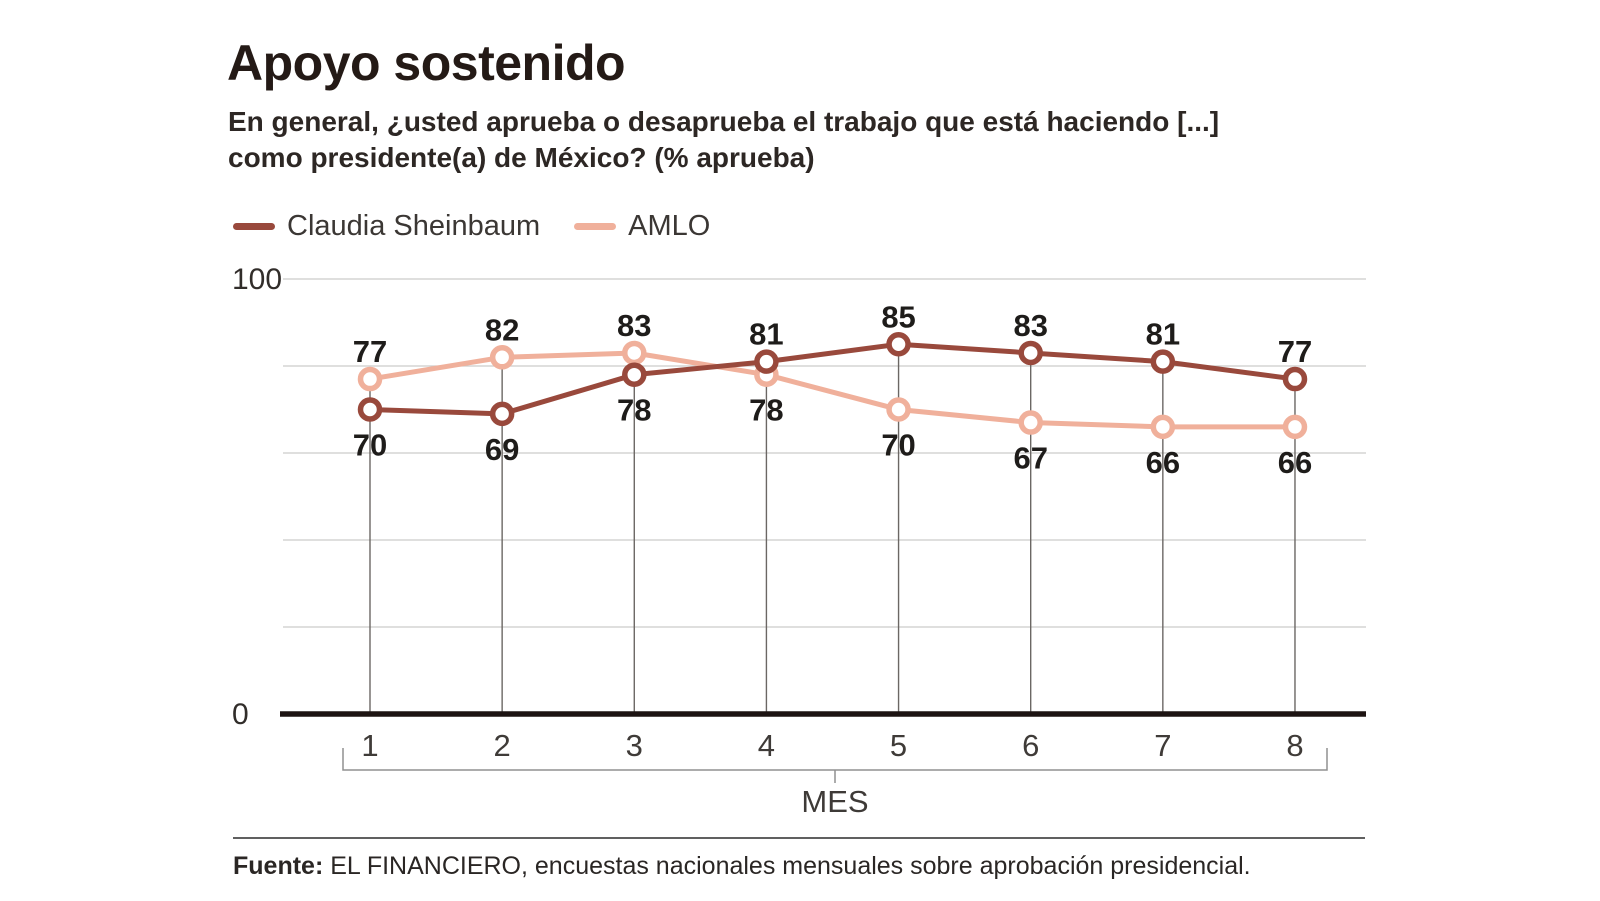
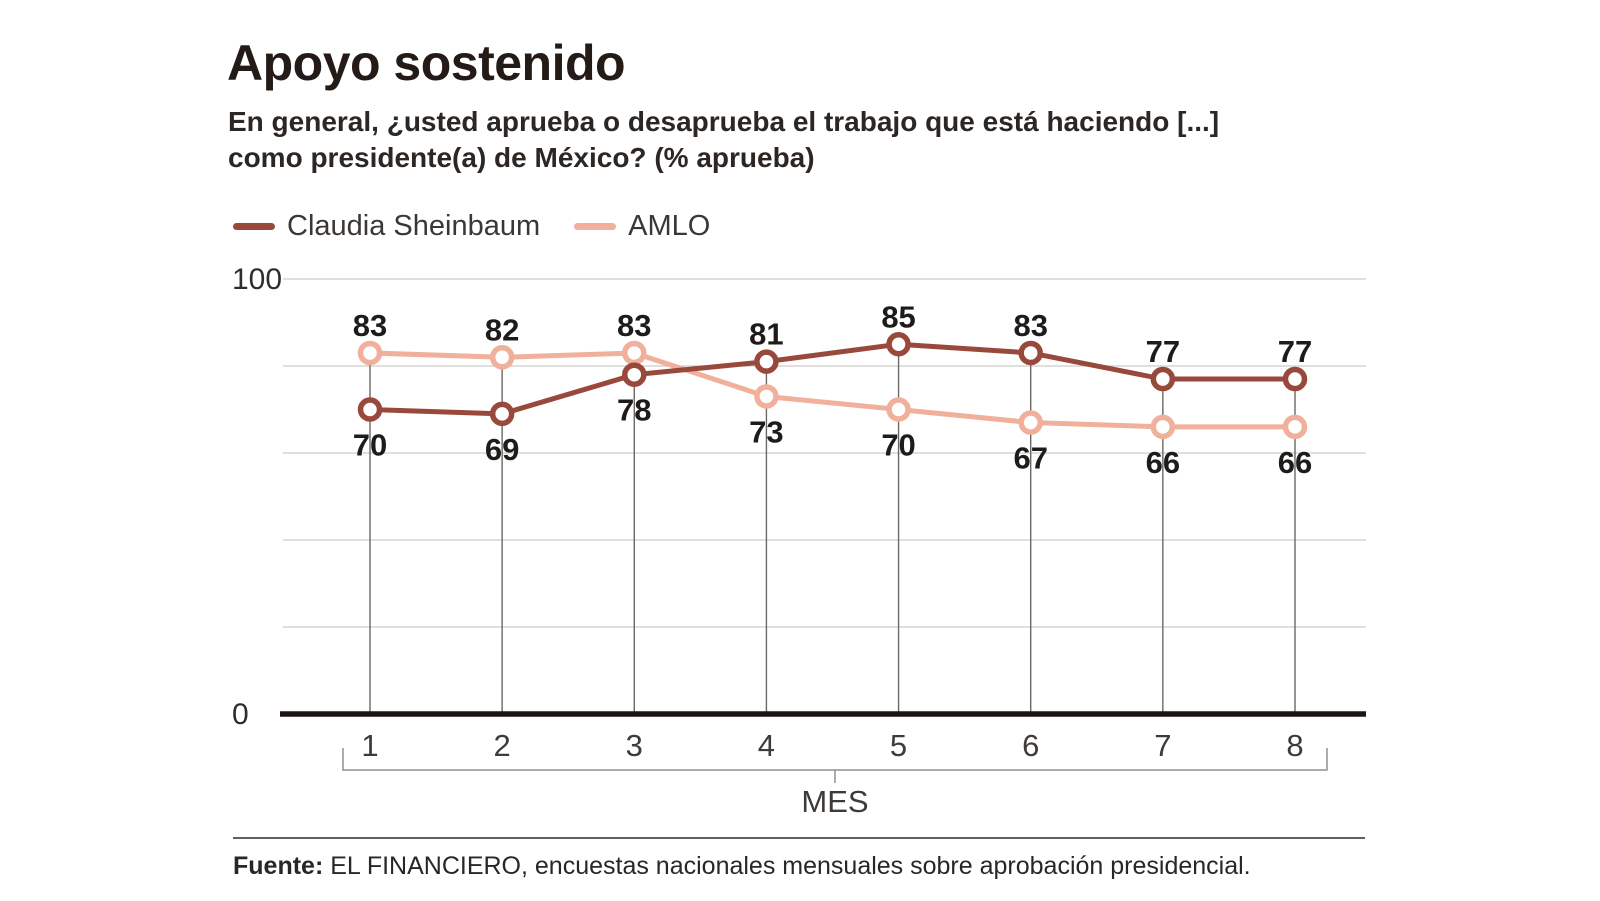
AMLO/1: 77 -> 83
AMLO/4: 78 -> 73
Claudia Sheinbaum/7: 81 -> 77
